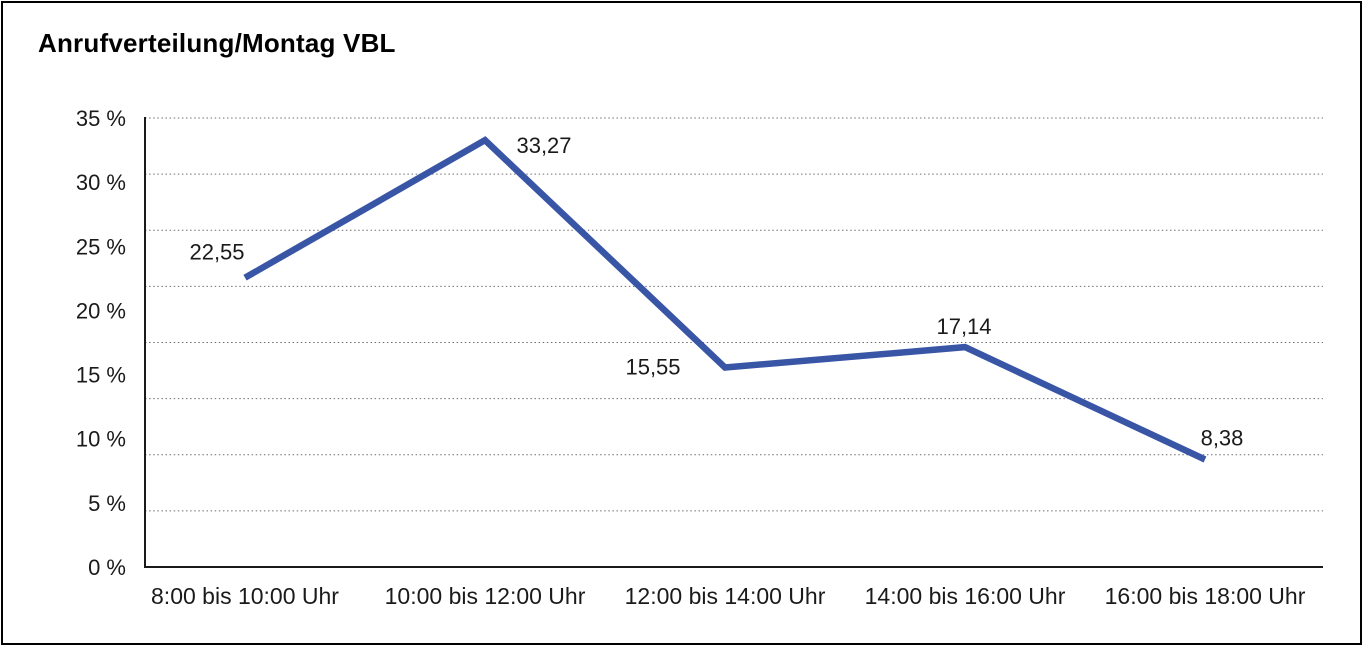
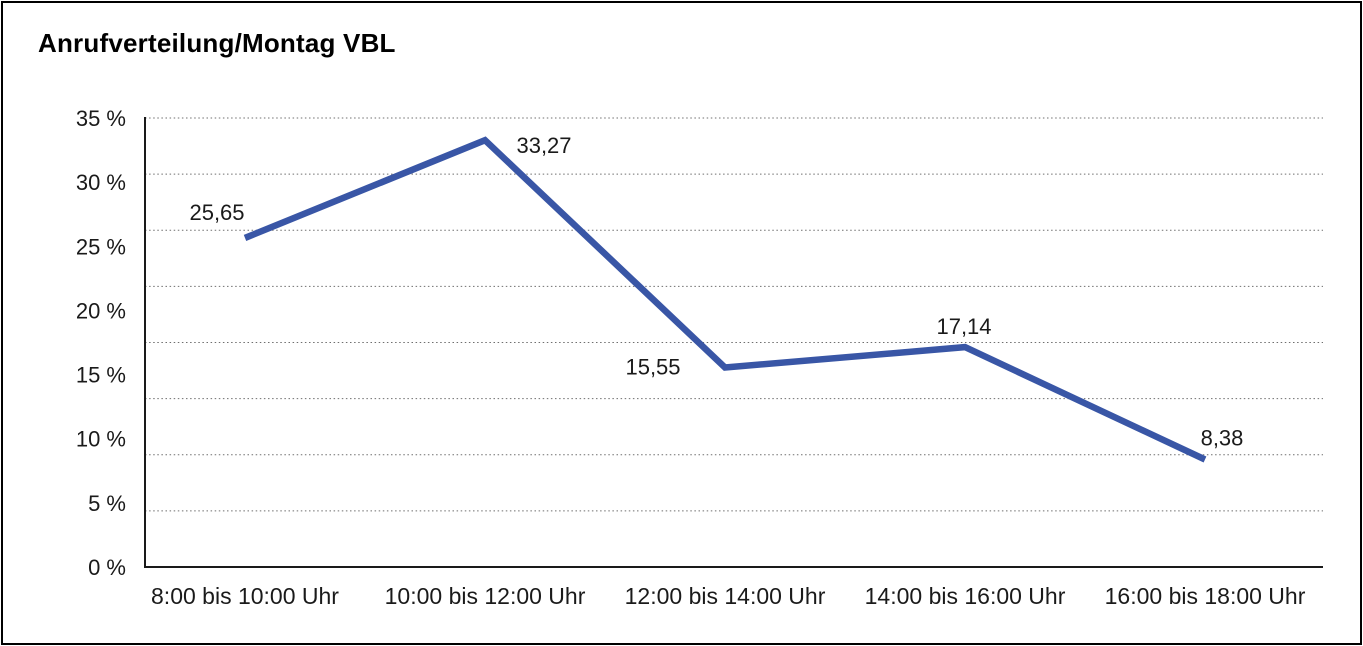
8:00 bis 10:00 Uhr: 22,55 -> 25,65
